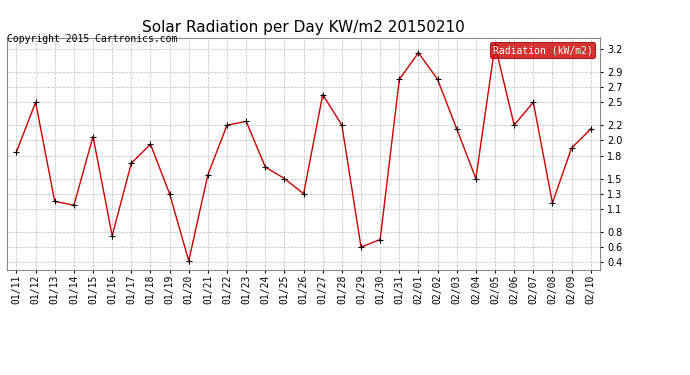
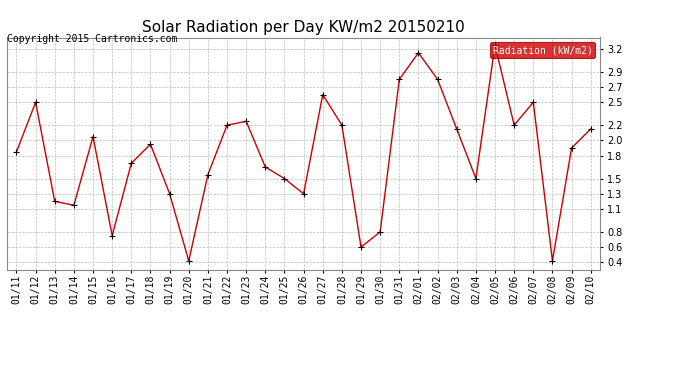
01/30: 0.70 -> 0.80
02/08: 1.18 -> 0.42
